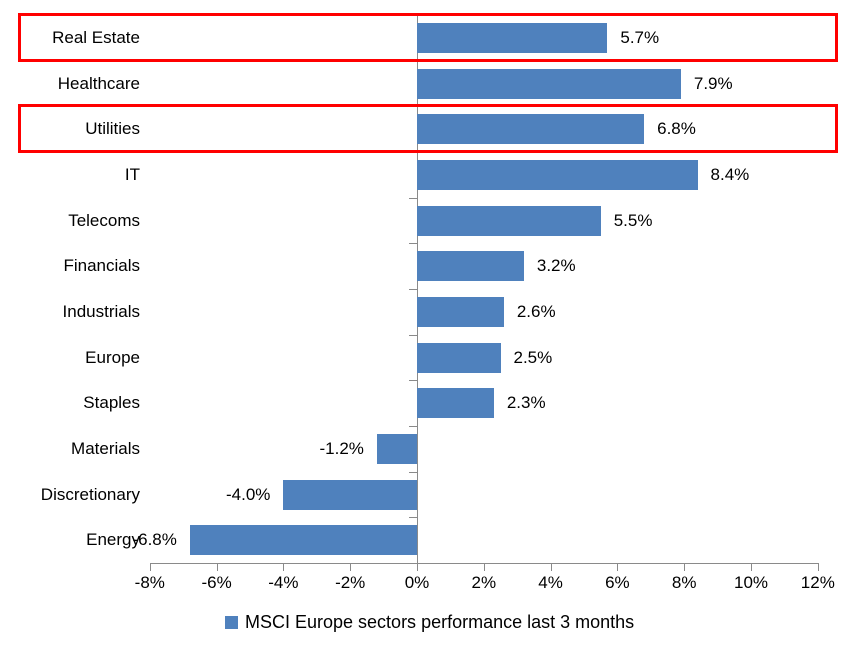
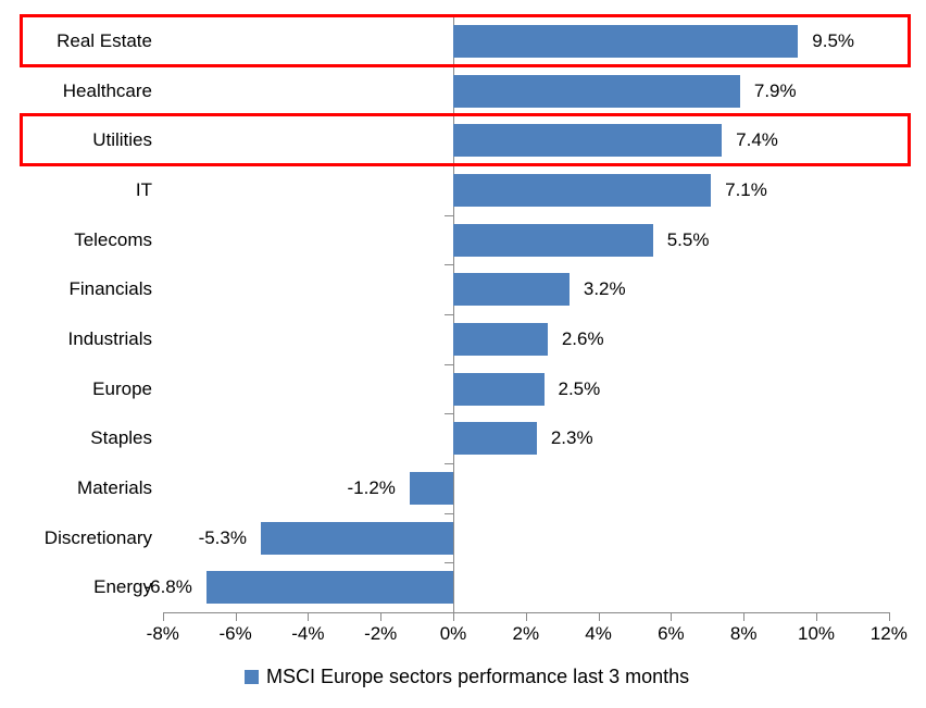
Real Estate: 5.7% -> 9.5%
Utilities: 6.8% -> 7.4%
IT: 8.4% -> 7.1%
Discretionary: -4.0% -> -5.3%
